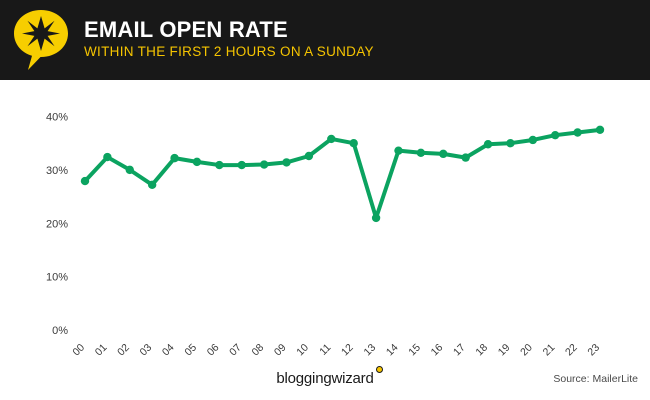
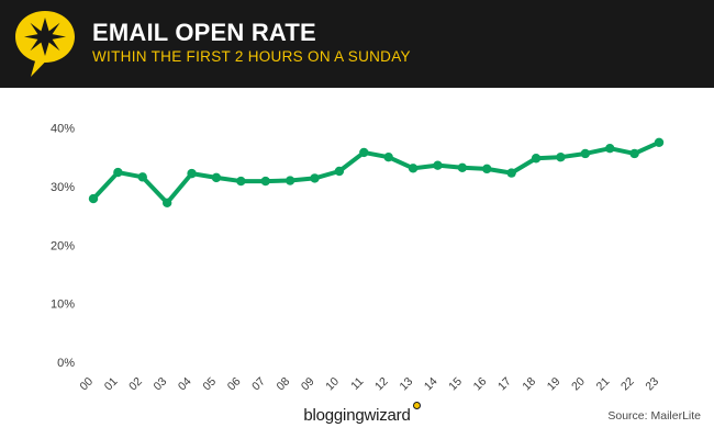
02: 30% -> 32%
13: 21% -> 33%
22: 37% -> 36%
